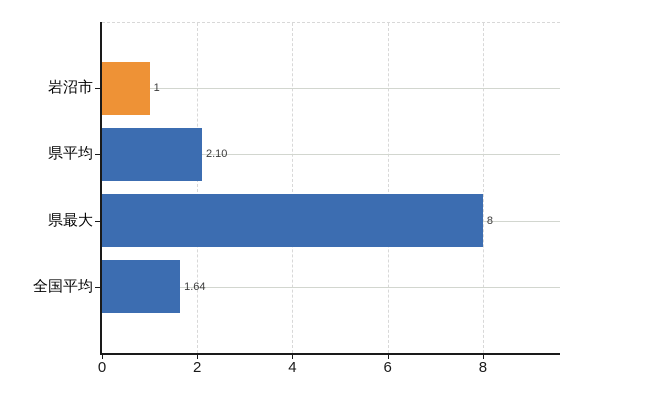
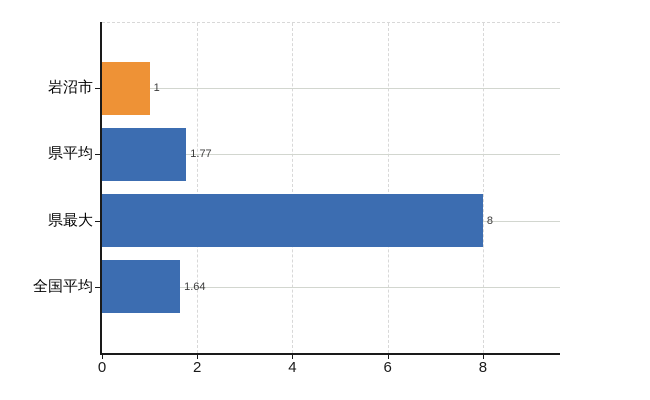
県平均: 2.10 -> 1.77
